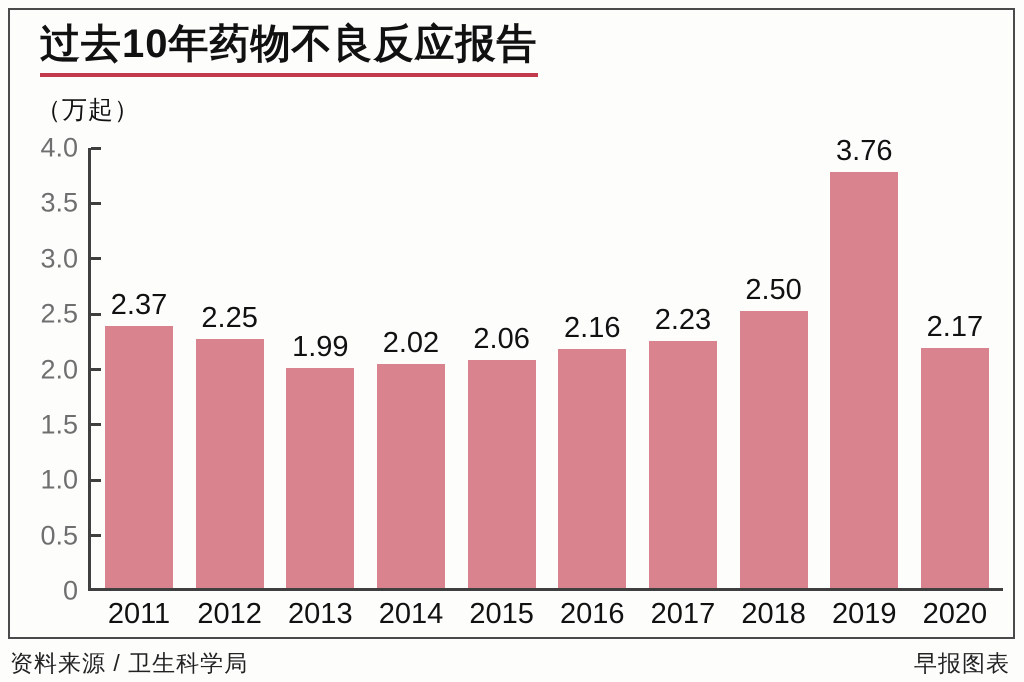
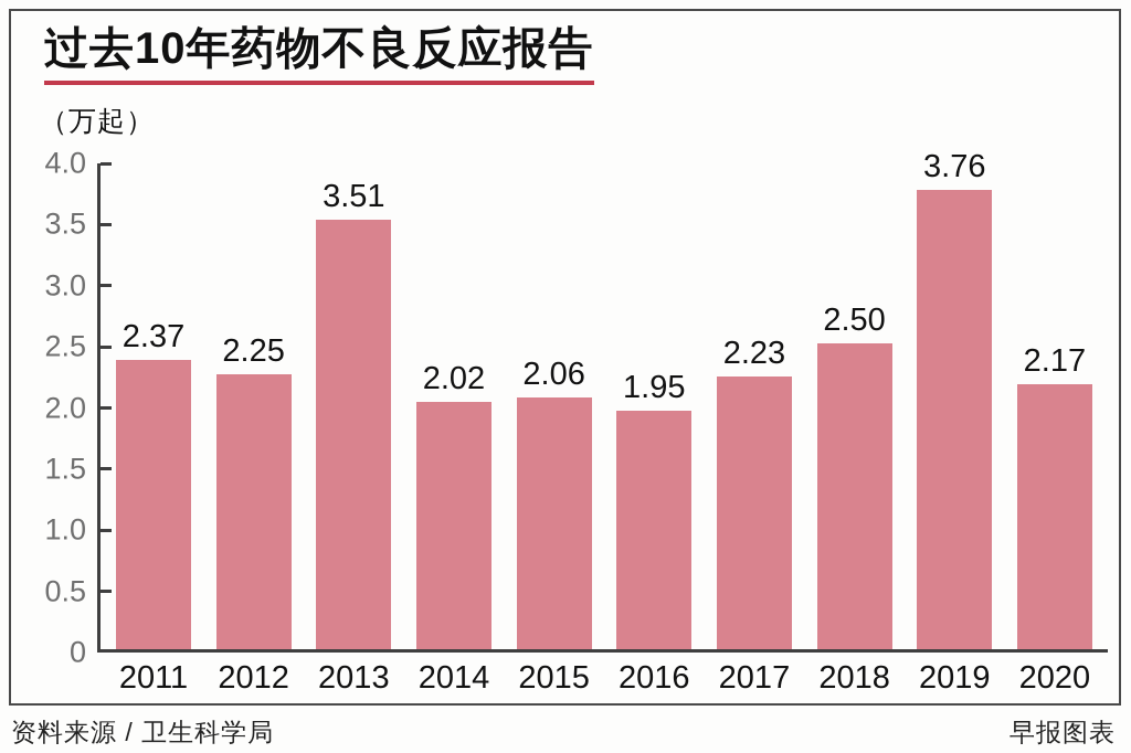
2013: 1.99 -> 3.51
2016: 2.16 -> 1.95
